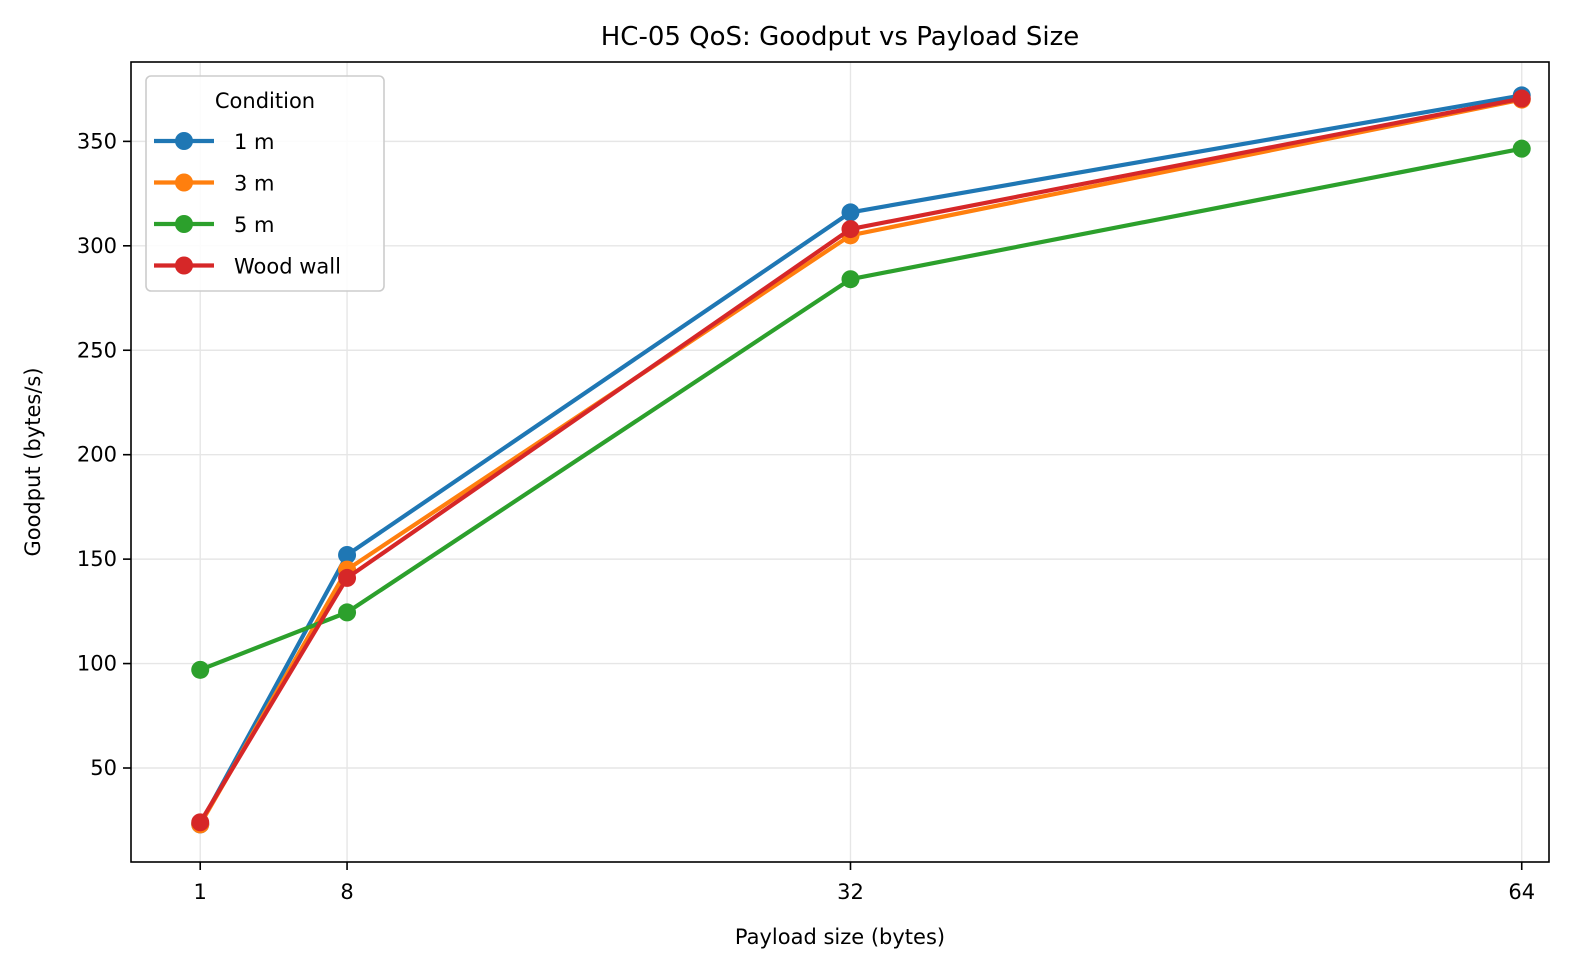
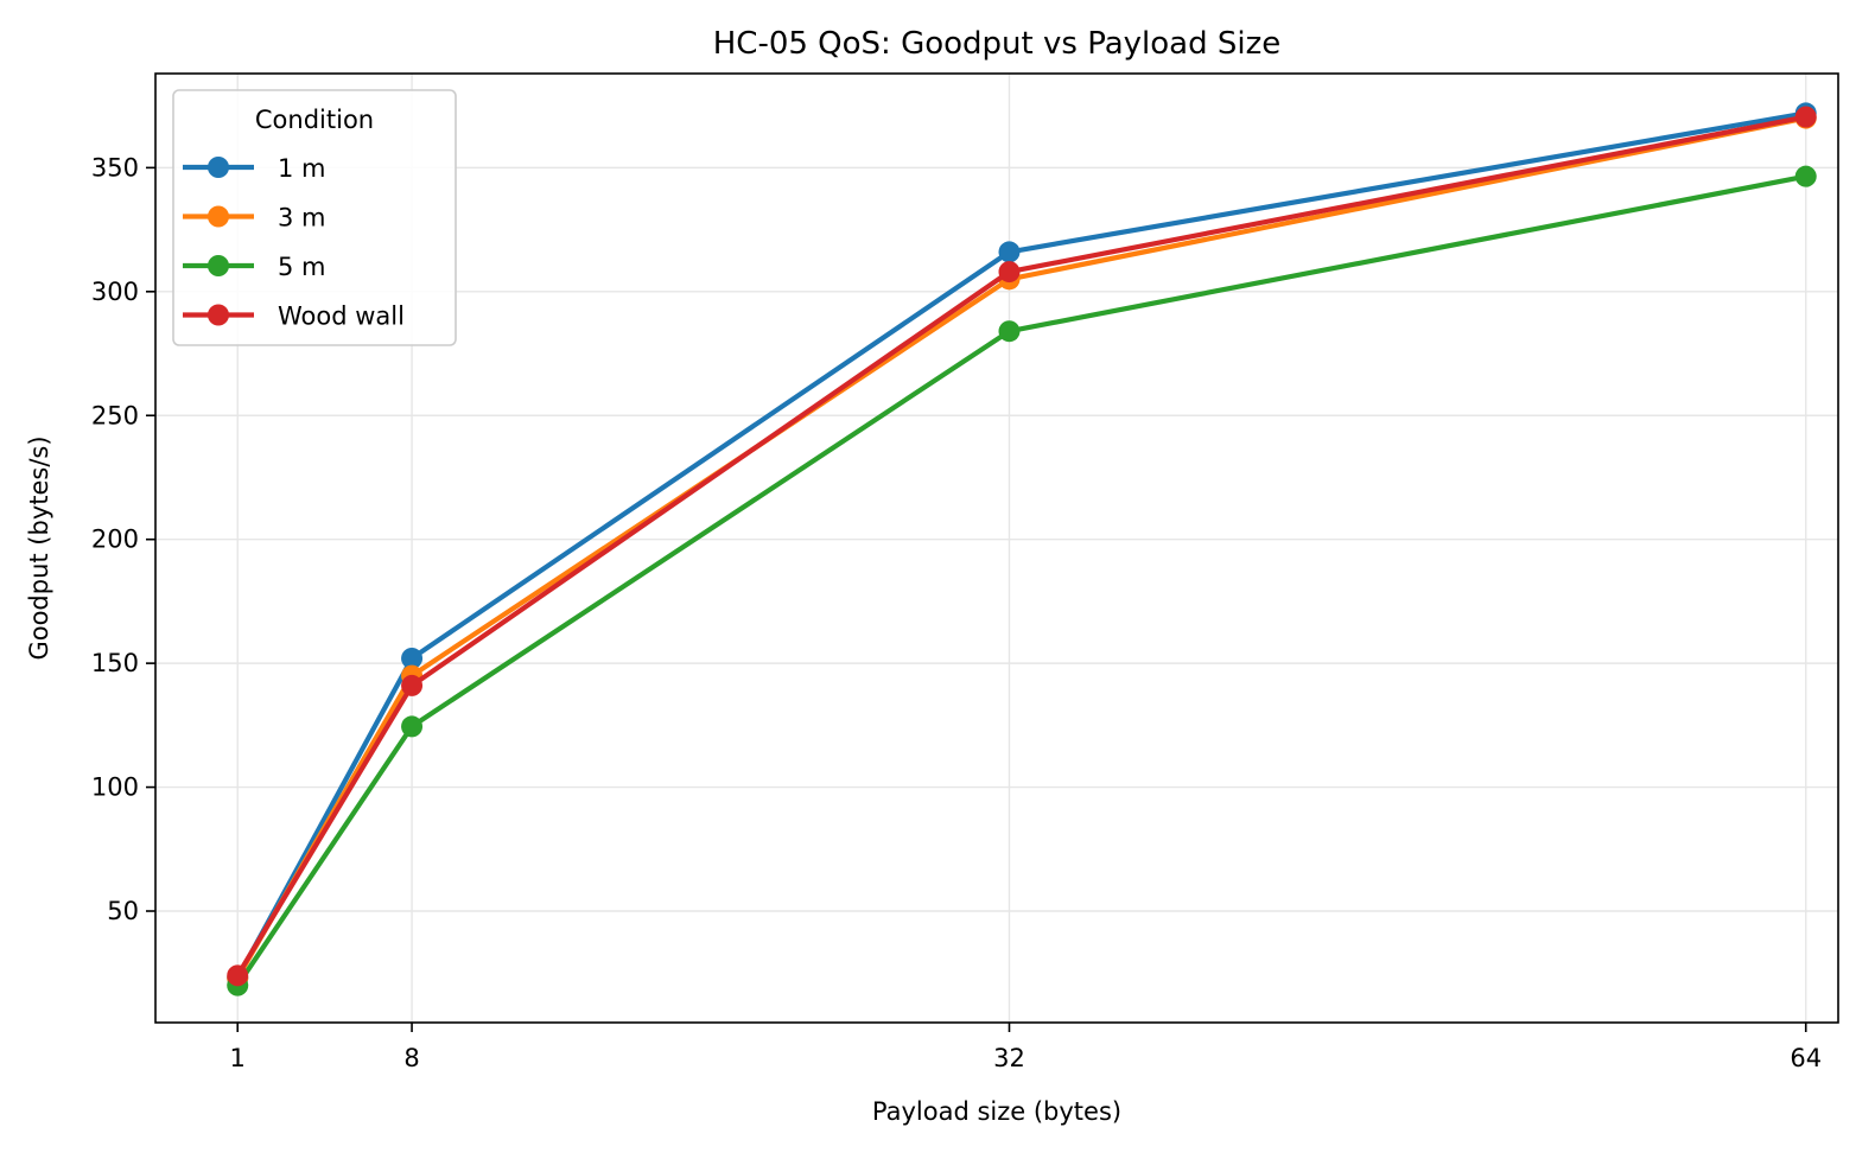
5 m/1: 97 -> 20
